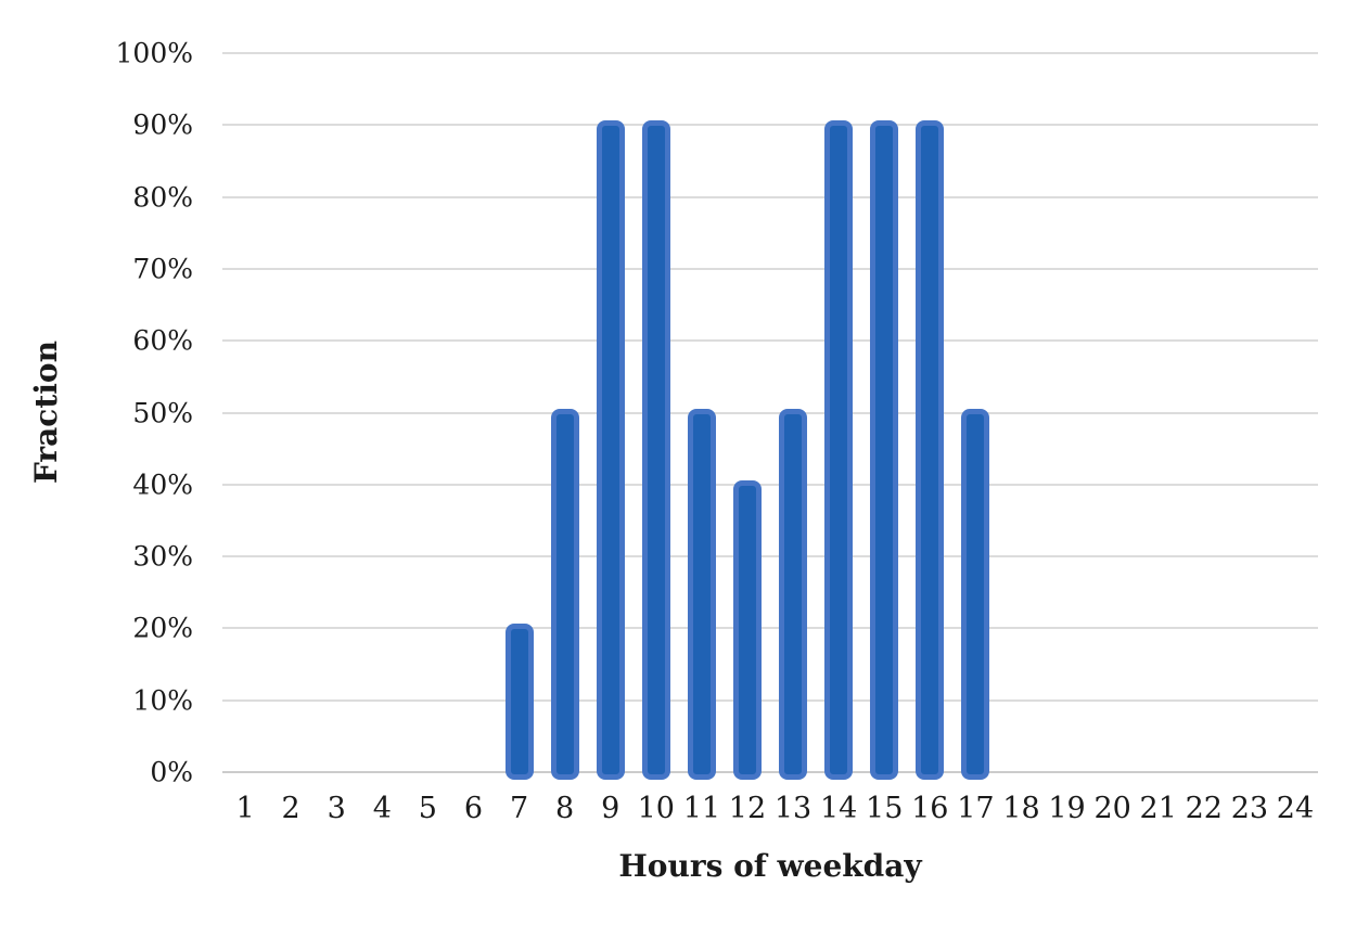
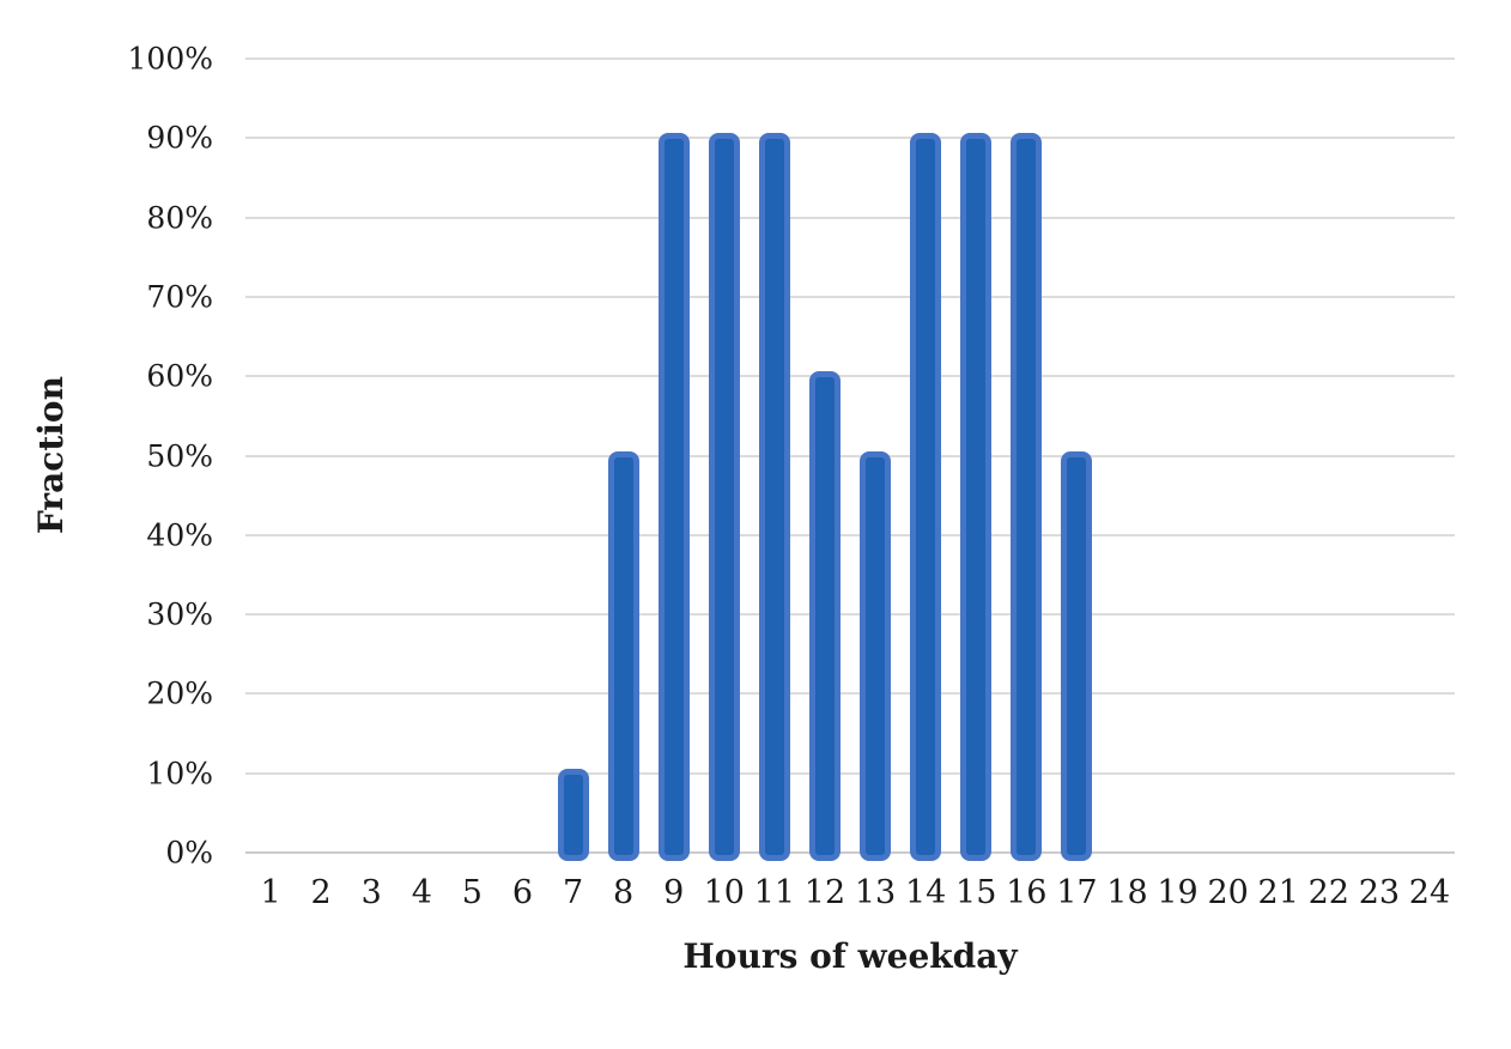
7: 20% -> 10%
11: 50% -> 90%
12: 40% -> 60%
